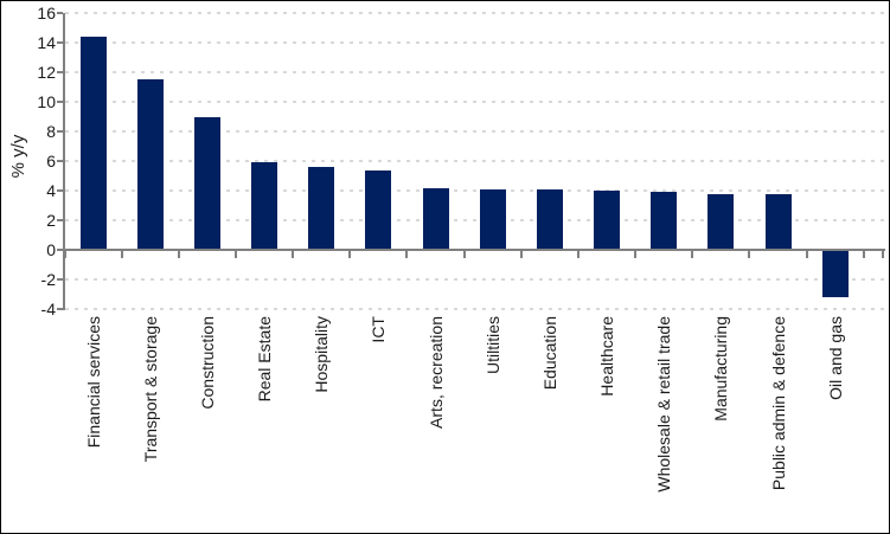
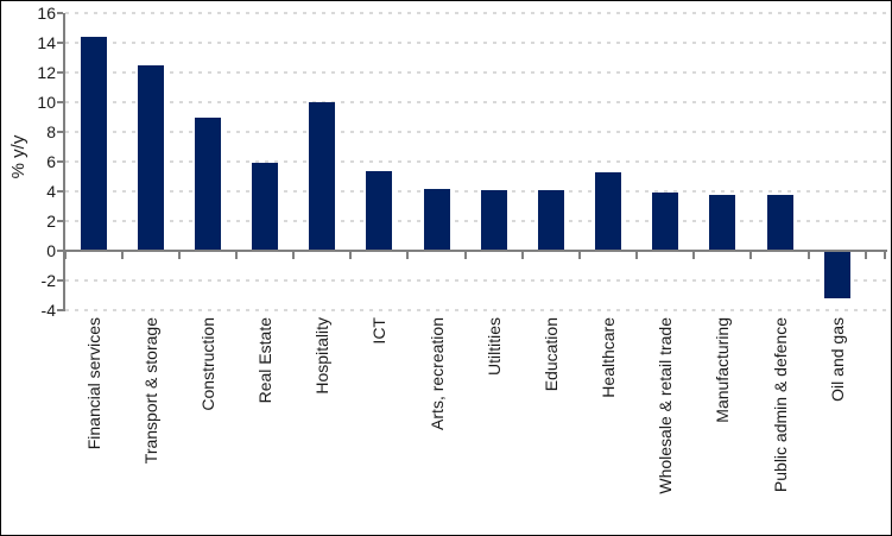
Transport & storage: 11.5 -> 12.5
Hospitality: 5.6 -> 10.0
Healthcare: 4.0 -> 5.3
